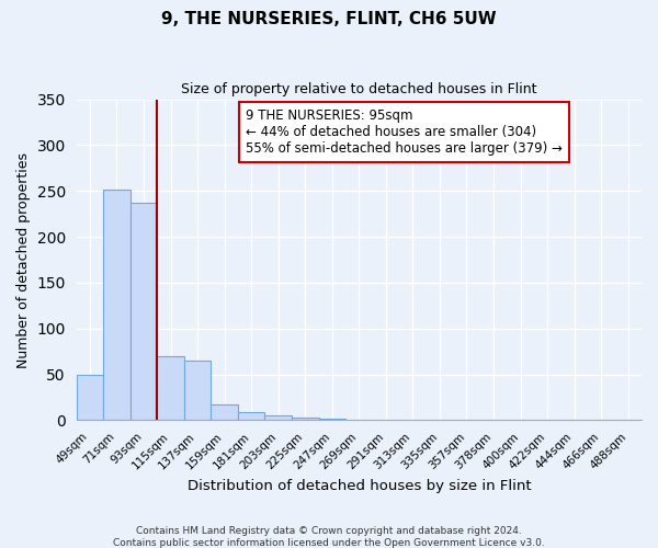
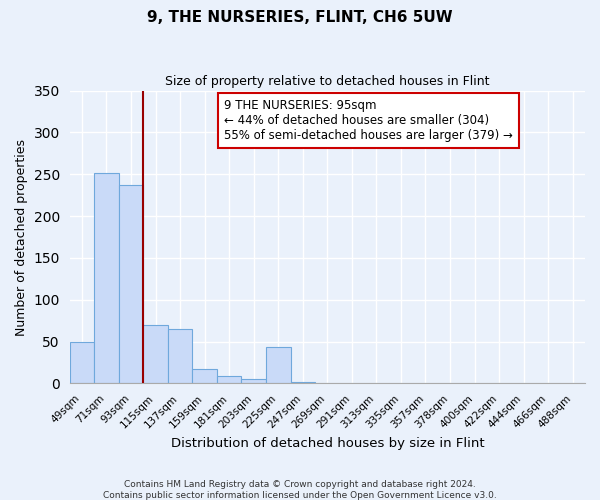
225sqm: 3 -> 44
